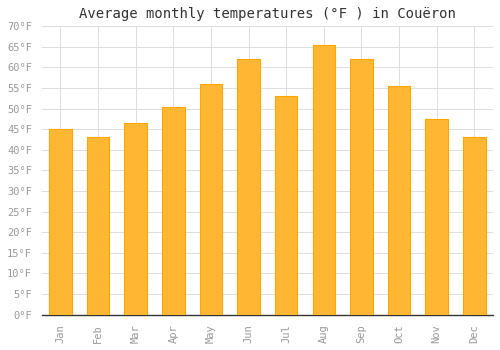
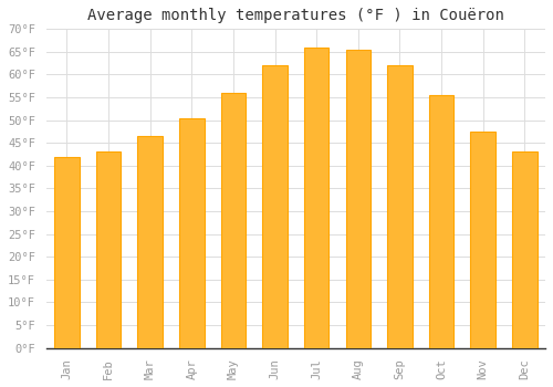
Jan: 45.0°F -> 42.0°F
Jul: 53.0°F -> 66.0°F
